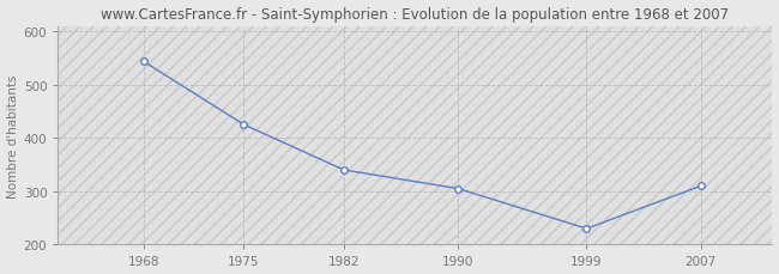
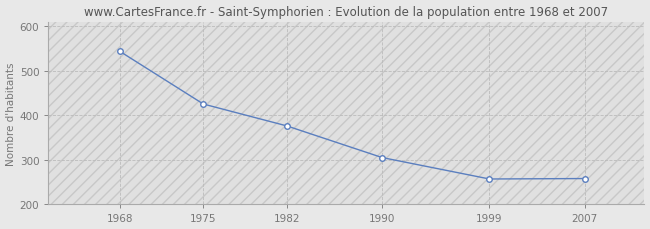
1982: 340 -> 376
1999: 230 -> 257
2007: 310 -> 258
